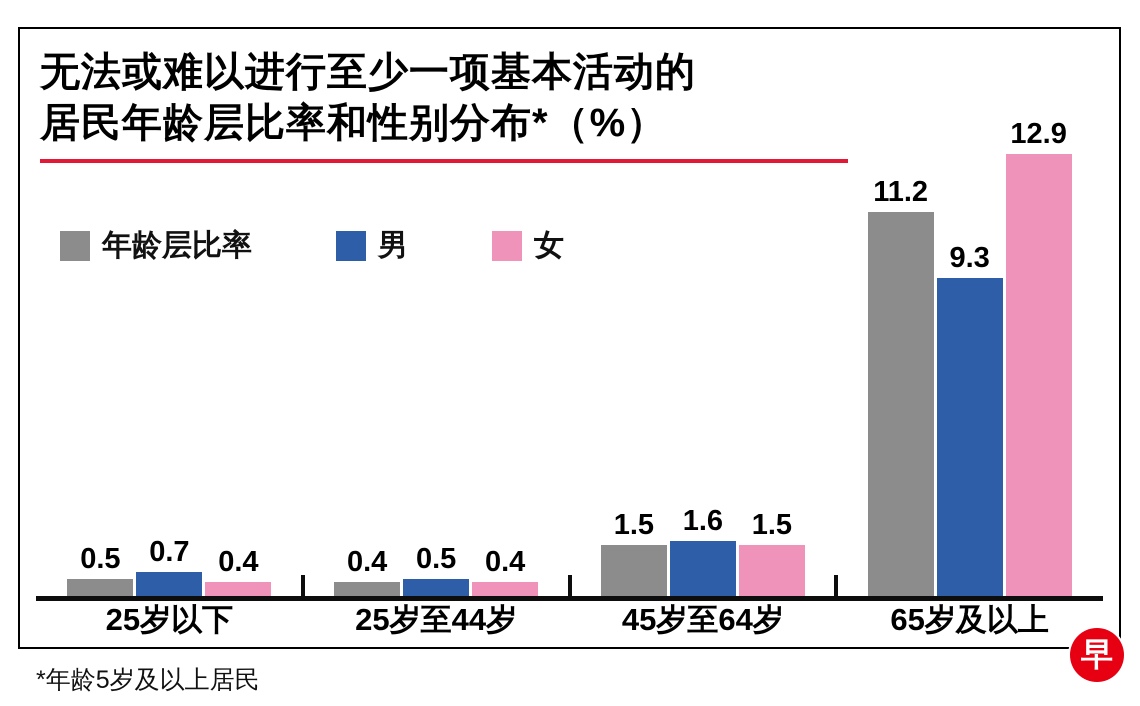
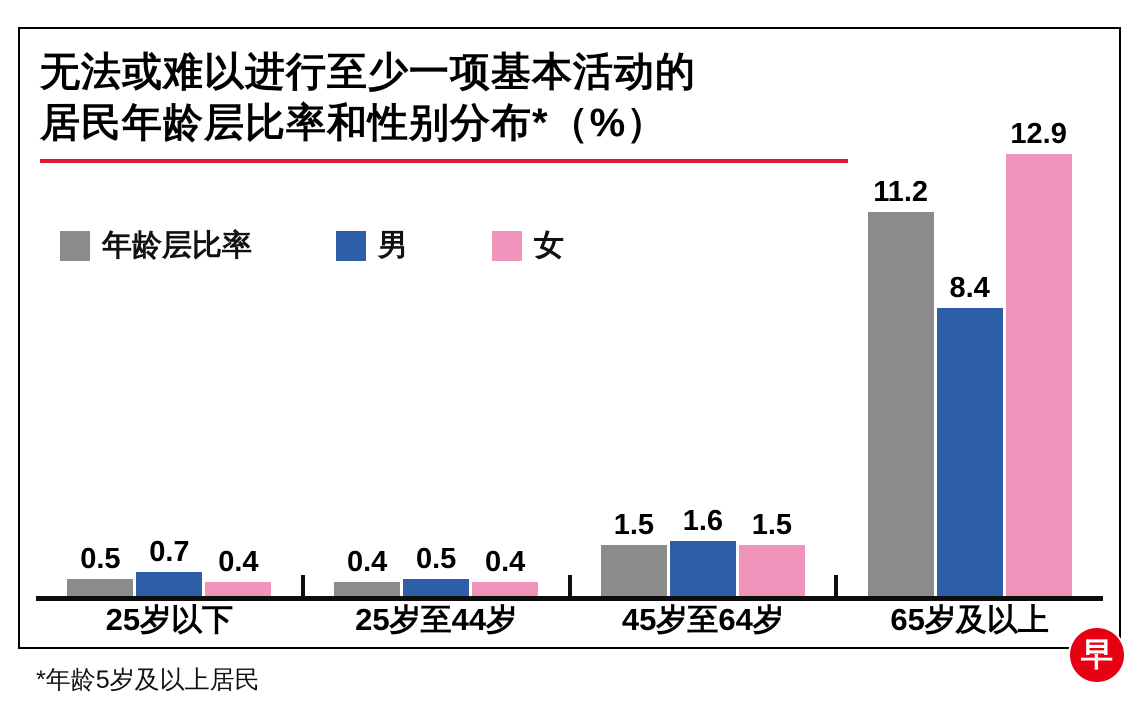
男/65岁及以上: 9.3 -> 8.4
